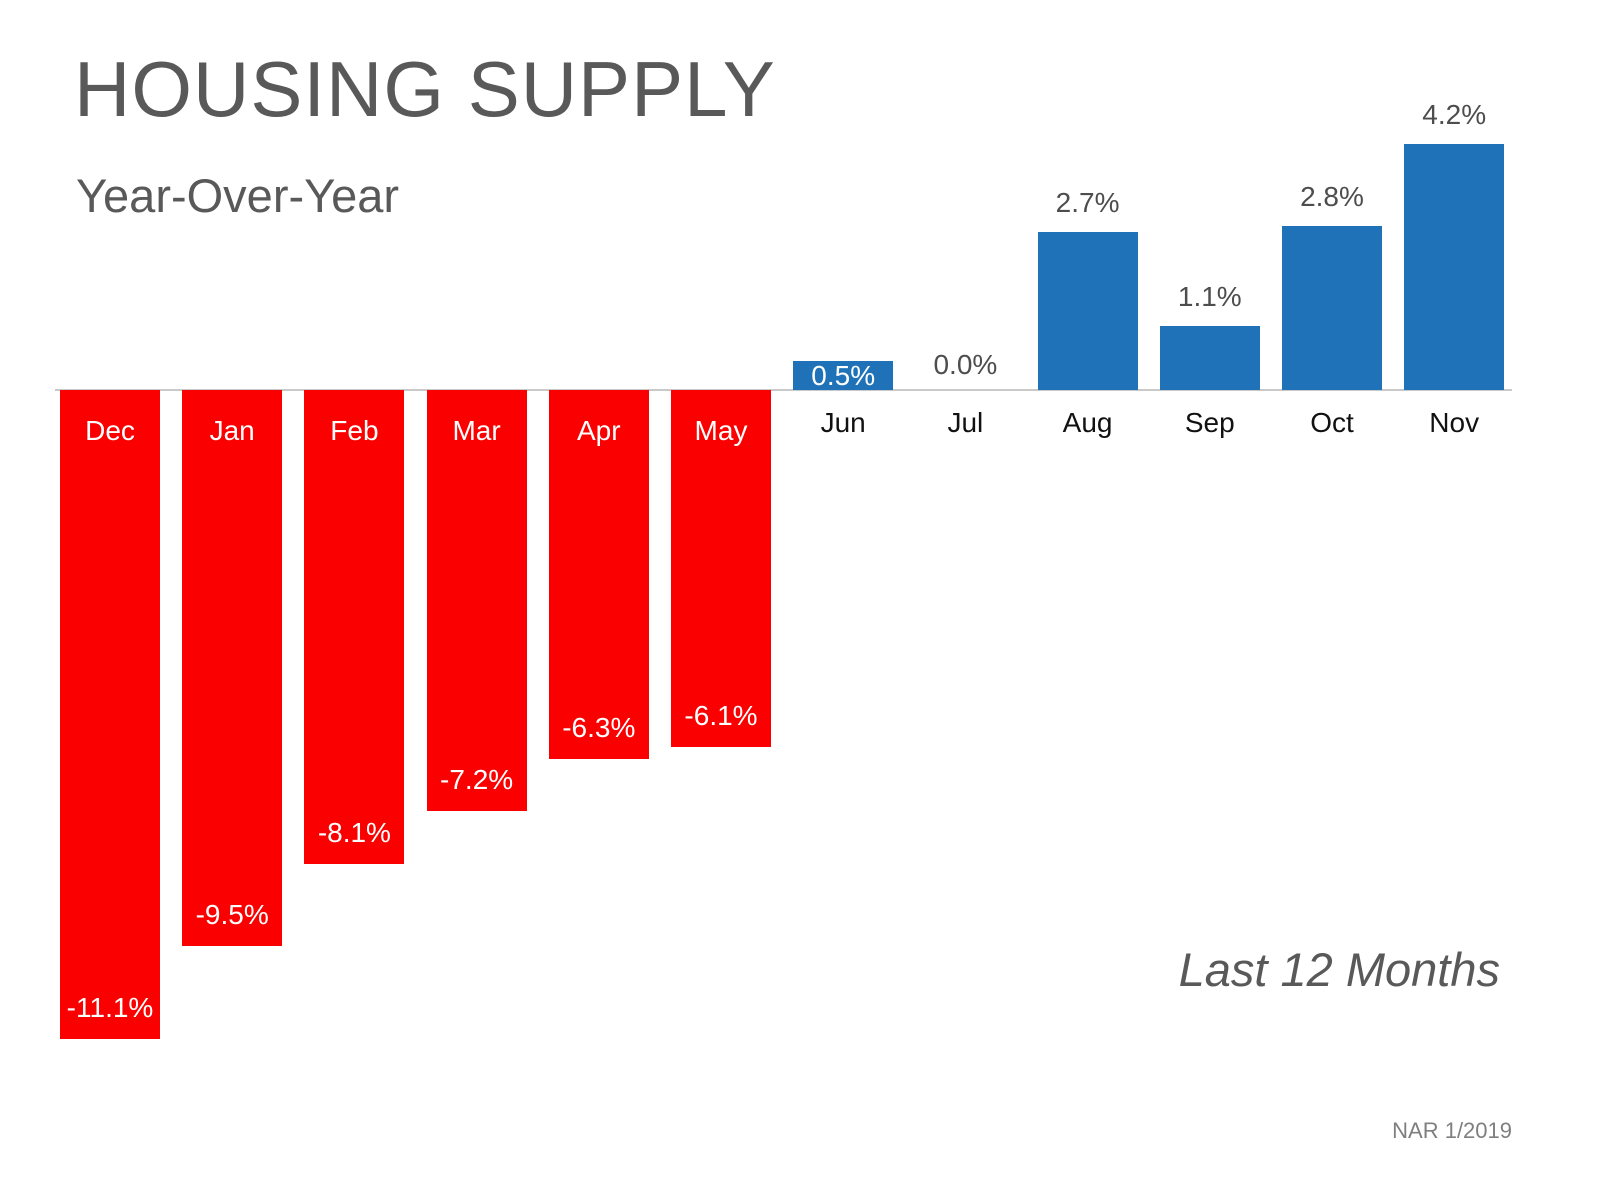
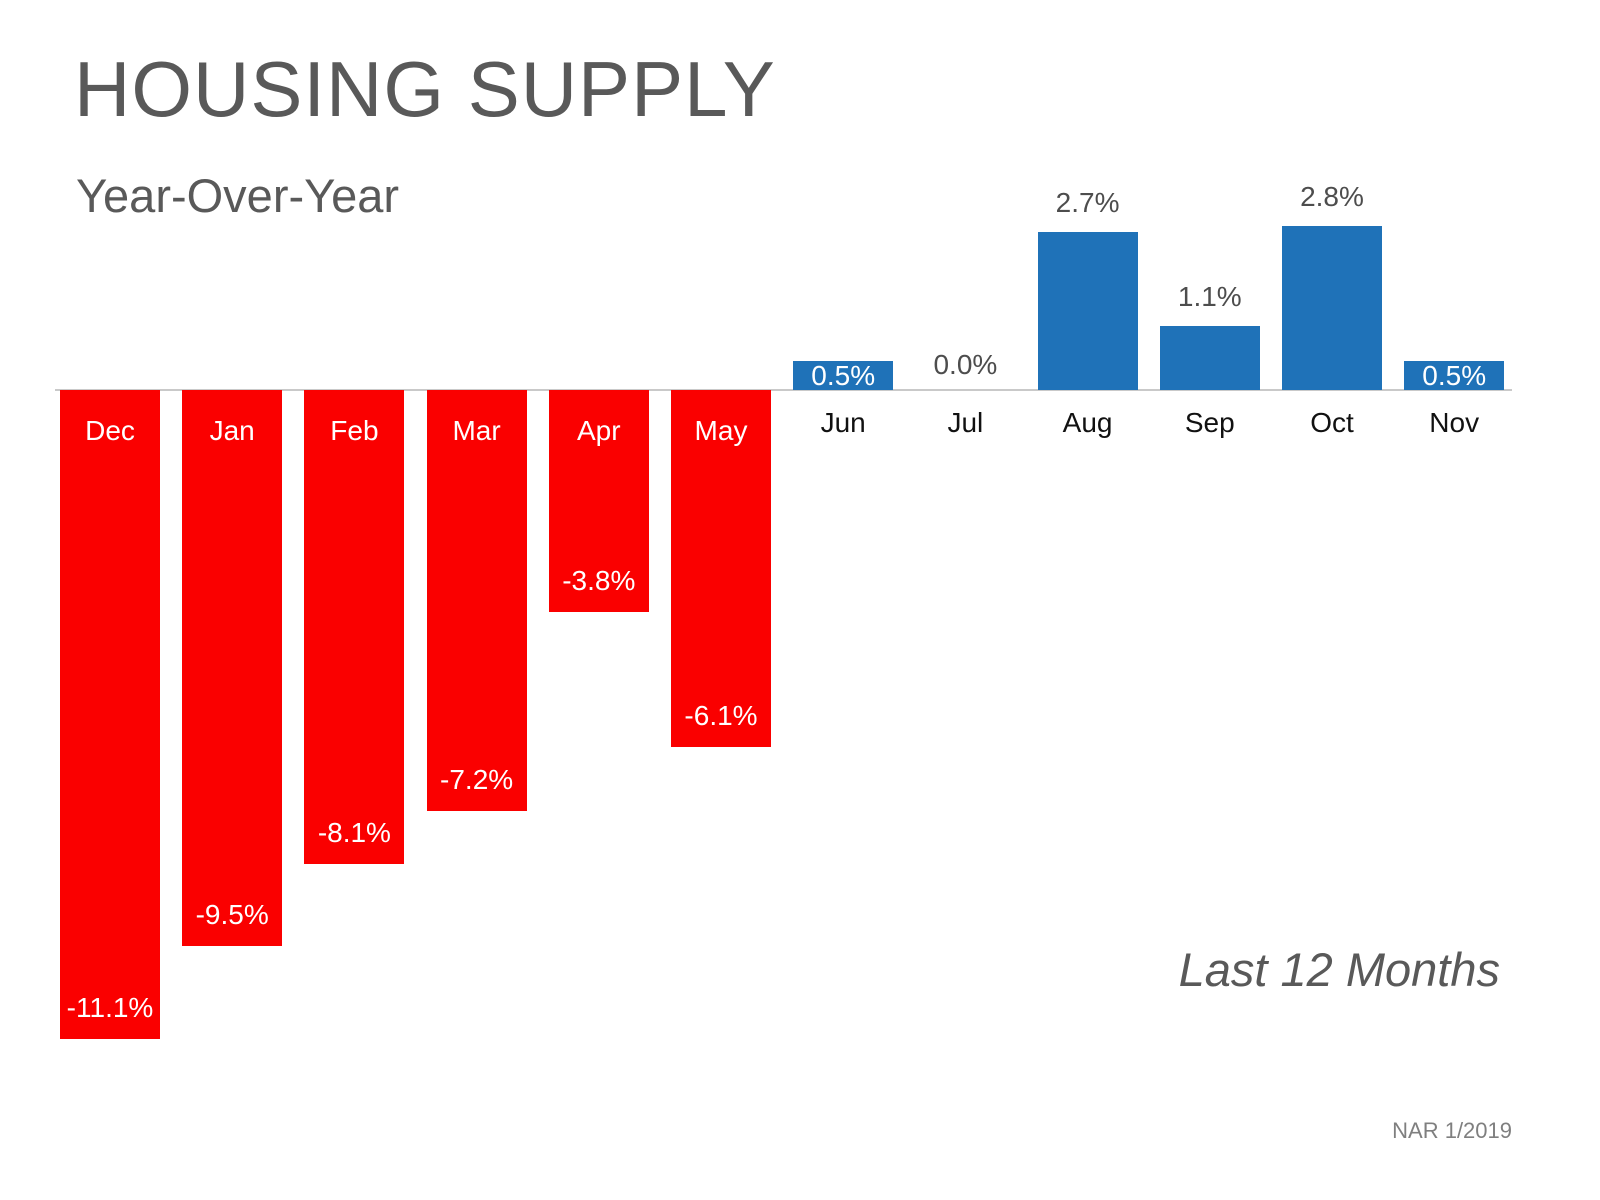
Apr: -6.3% -> -3.8%
Nov: 4.2% -> 0.5%
